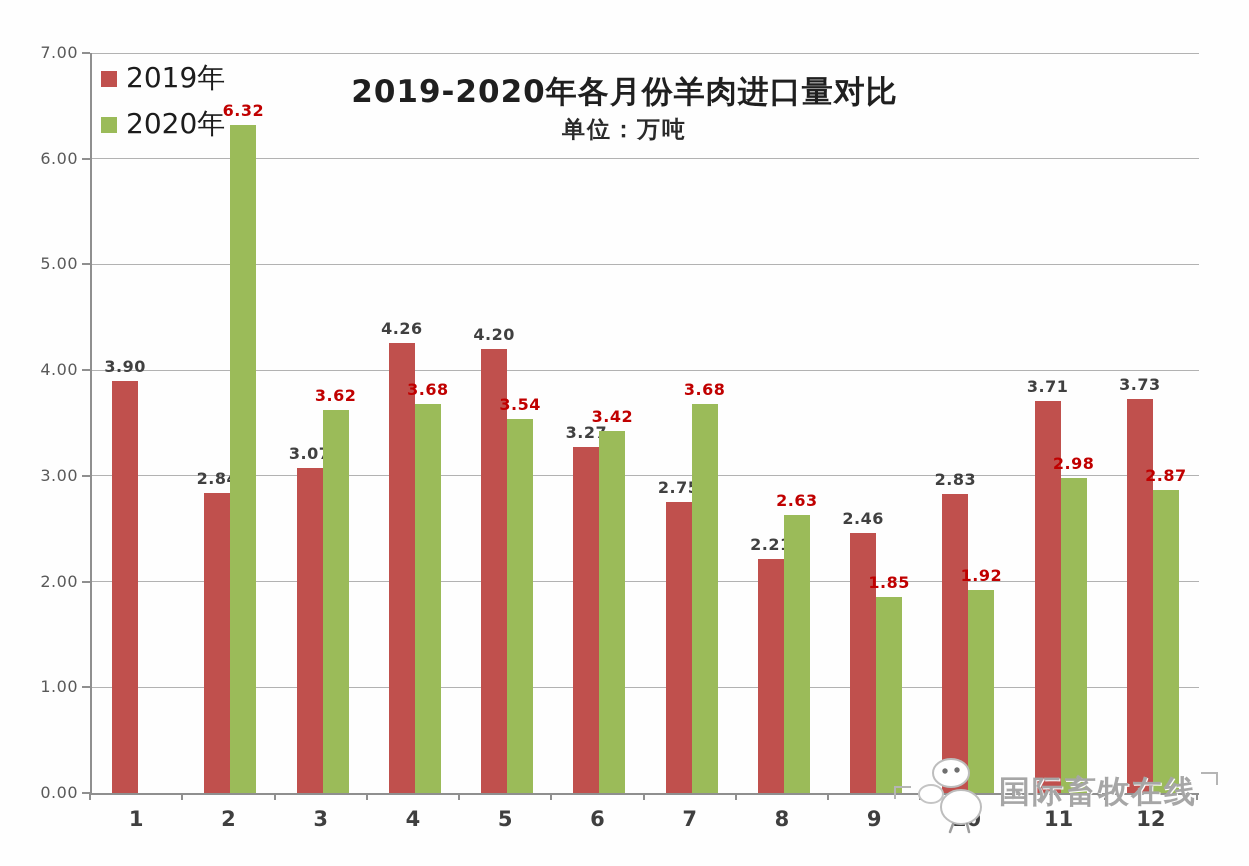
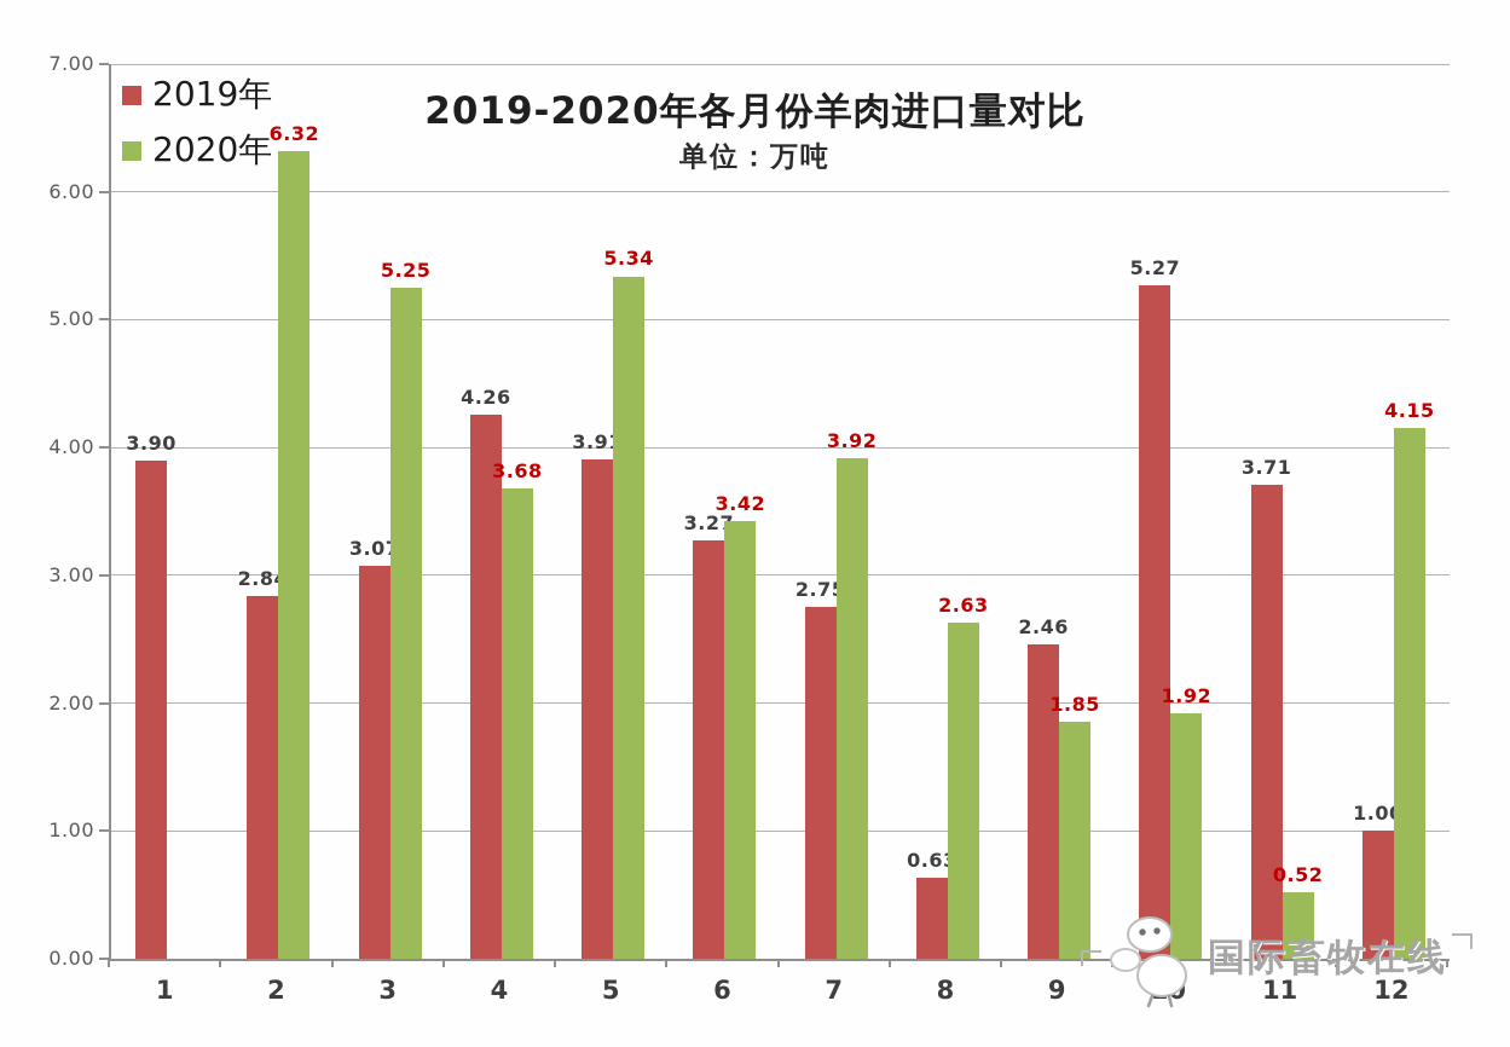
2020年/3: 3.62 -> 5.25
2019年/5: 4.20 -> 3.91
2020年/5: 3.54 -> 5.34
2020年/7: 3.68 -> 3.92
2019年/8: 2.21 -> 0.63
2019年/10: 2.83 -> 5.27
2020年/11: 2.98 -> 0.52
2019年/12: 3.73 -> 1.00
2020年/12: 2.87 -> 4.15
